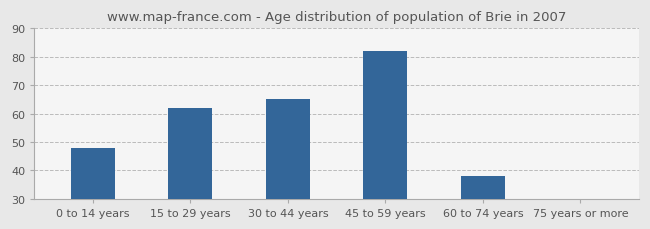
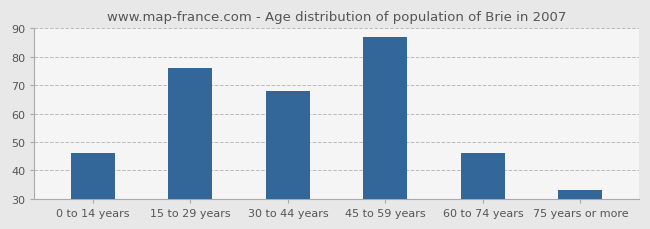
0 to 14 years: 48 -> 46
15 to 29 years: 62 -> 76
30 to 44 years: 65 -> 68
45 to 59 years: 82 -> 87
60 to 74 years: 38 -> 46
75 years or more: 30 -> 33
